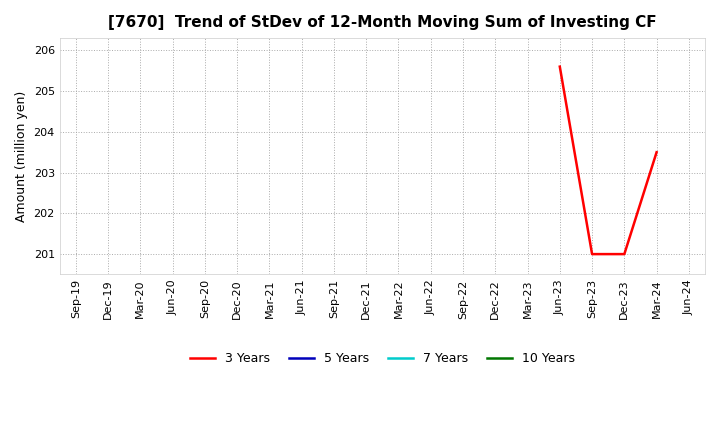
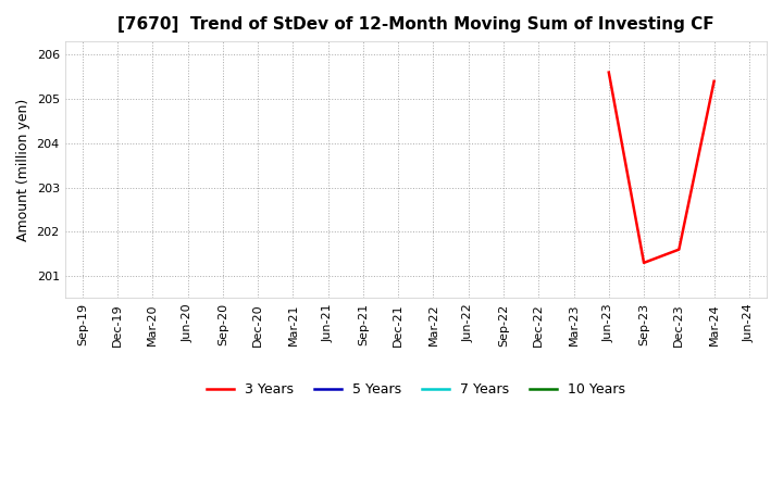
Sep-23: 201.0 -> 201.3
Dec-23: 201.0 -> 201.6
Mar-24: 203.5 -> 205.4
